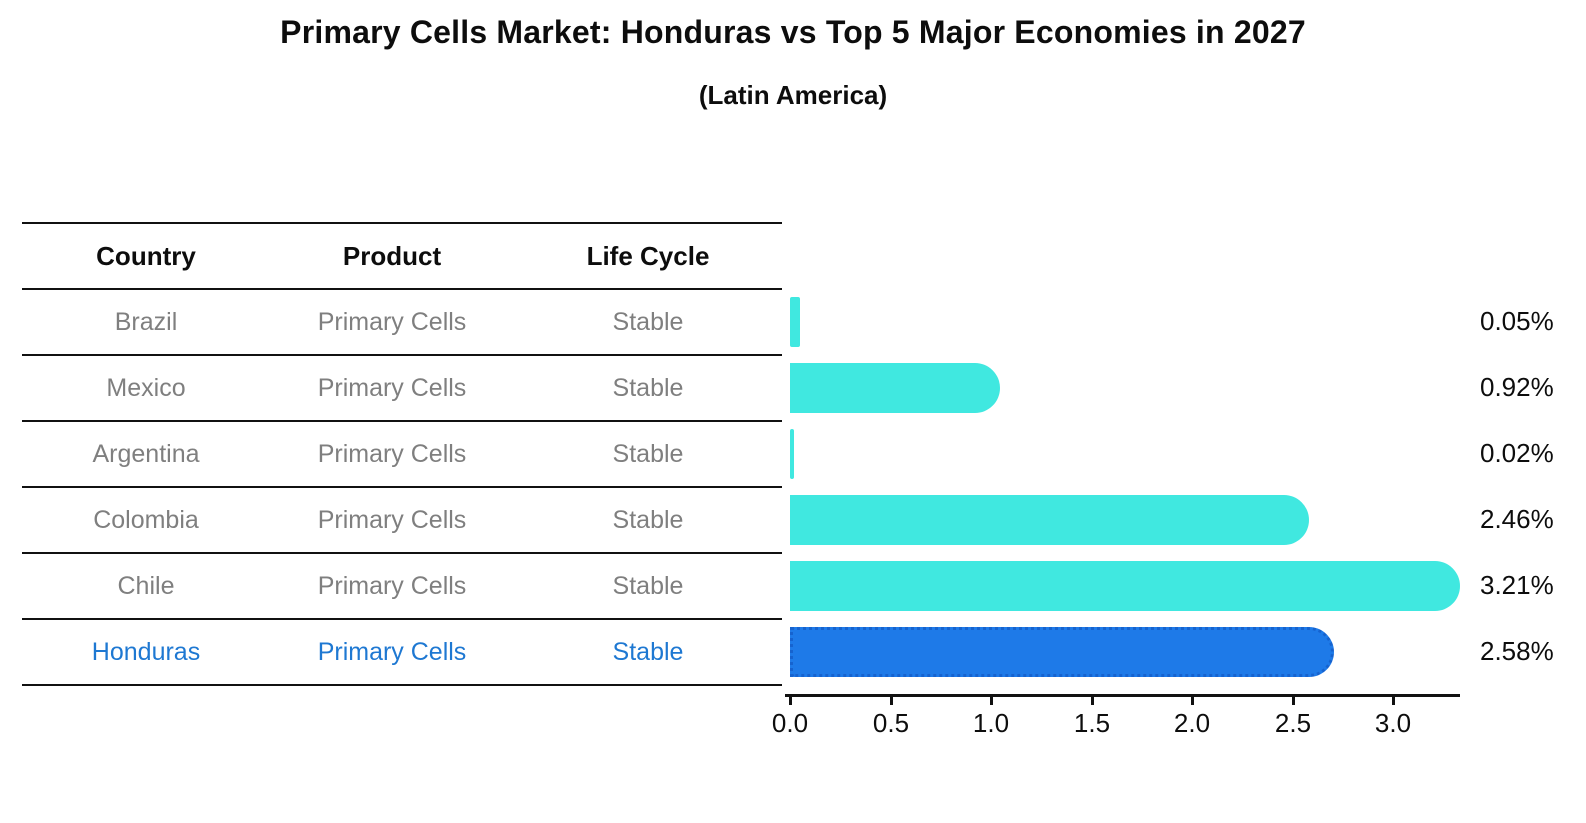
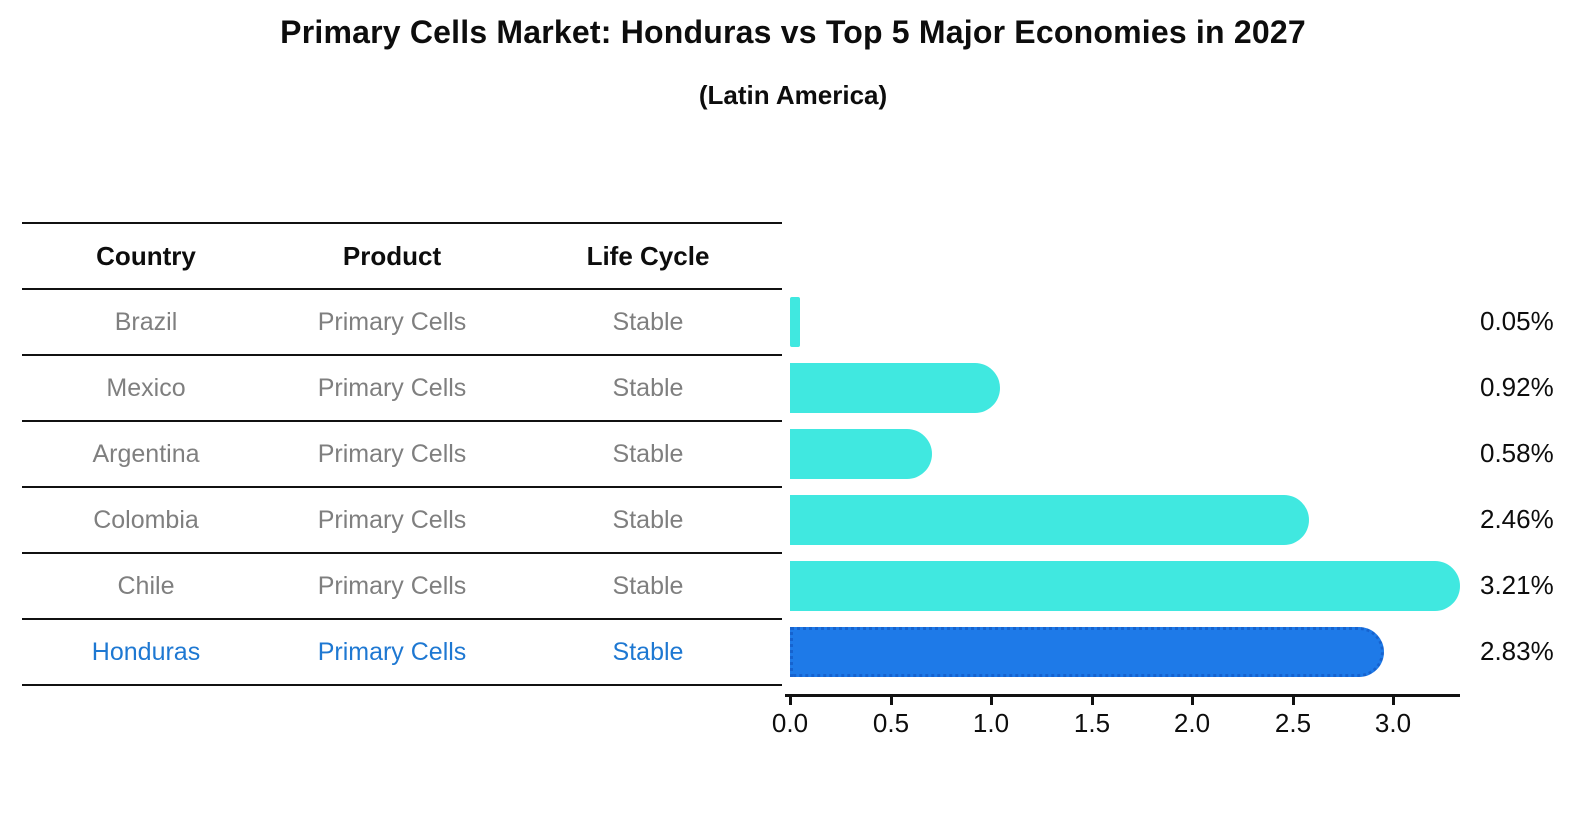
Argentina: 0.02% -> 0.58%
Honduras: 2.58% -> 2.83%
